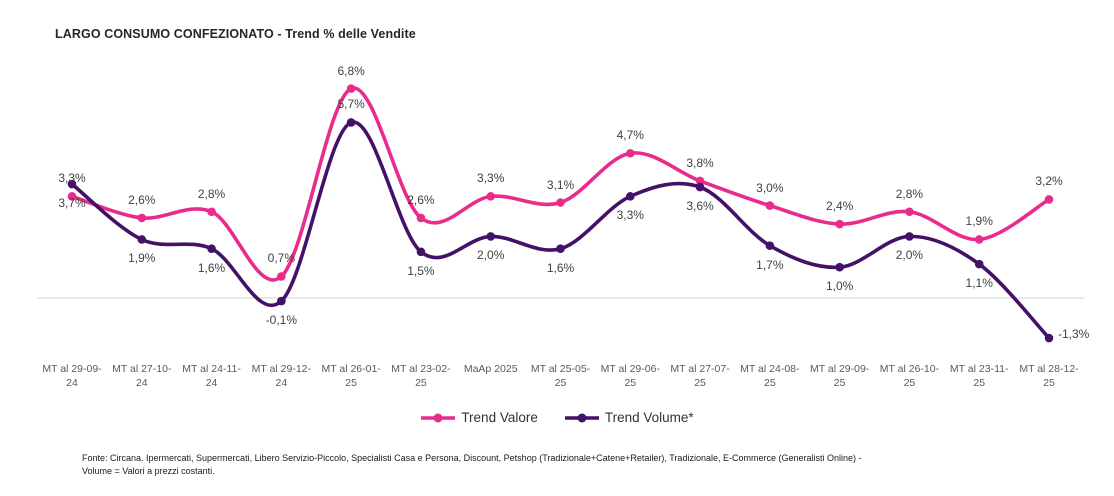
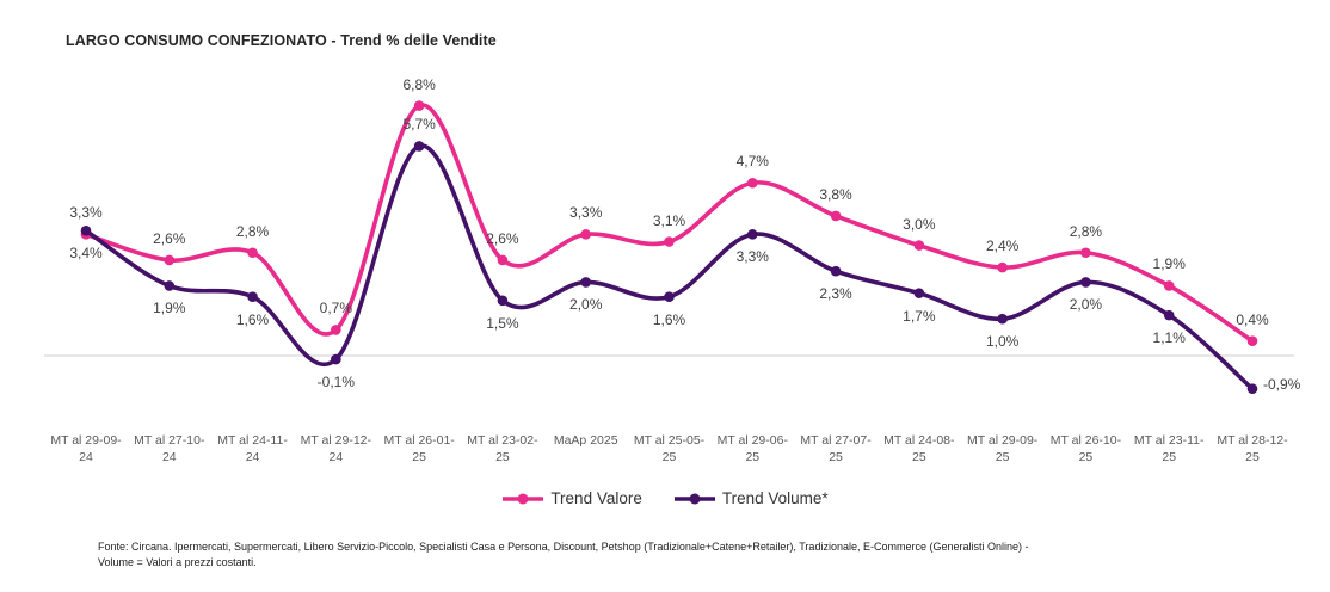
Trend Volume*/MT al 29-09- 24: 3,7% -> 3,4%
Trend Volume*/MT al 27-07- 25: 3,6% -> 2,3%
Trend Valore/MT al 28-12- 25: 3,2% -> 0,4%
Trend Volume*/MT al 28-12- 25: -1,3% -> -0,9%
